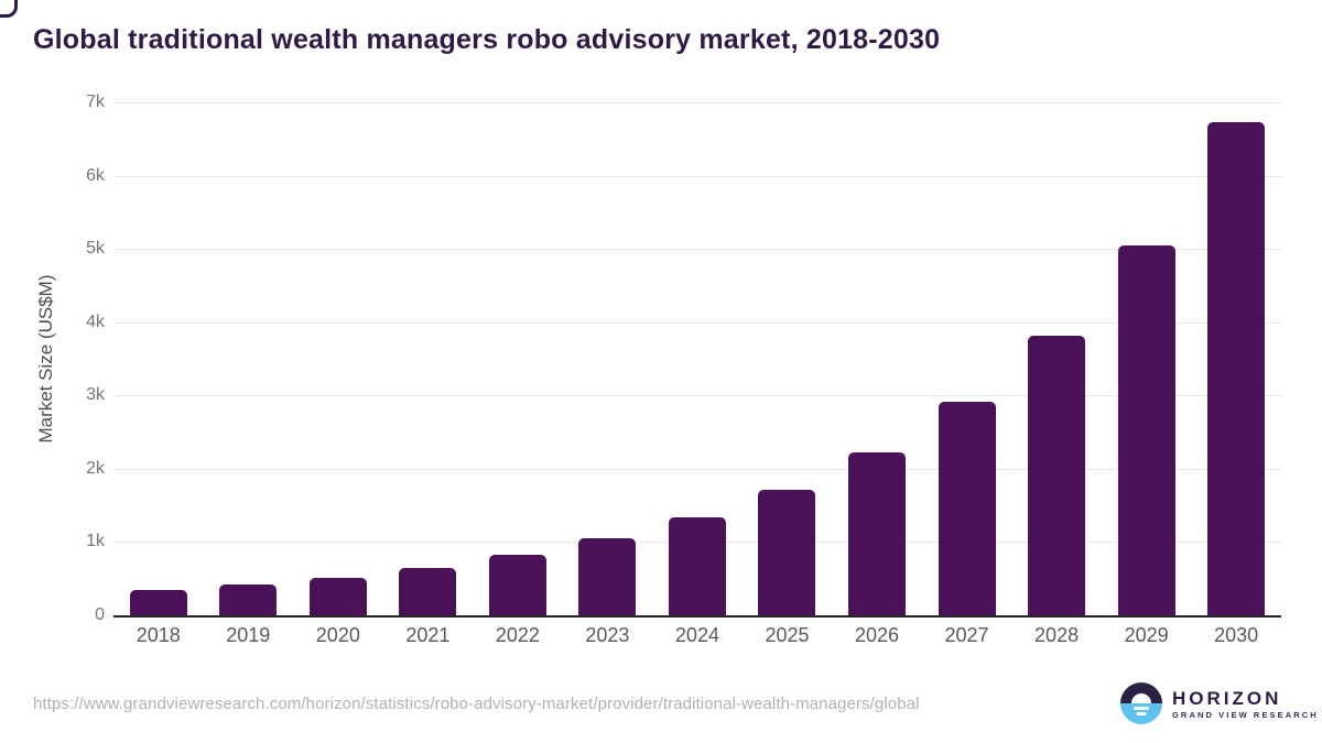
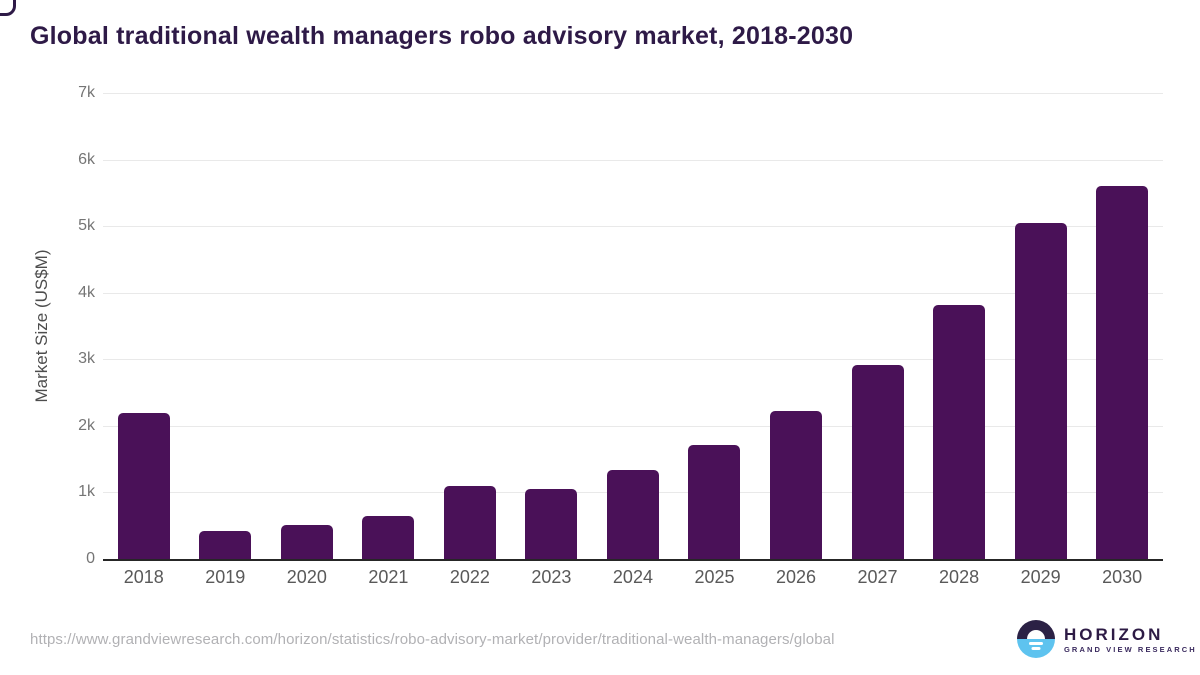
2018: 0.3k -> 2.2k
2022: 0.8k -> 1.1k
2030: 6.7k -> 5.6k
